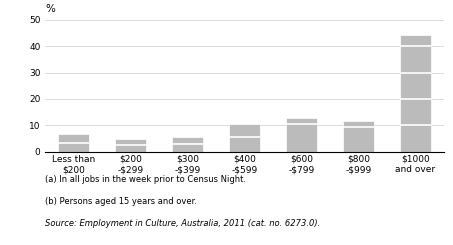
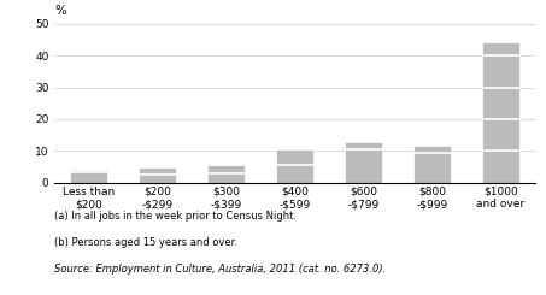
Less than $200: 6.8 -> 4.0
